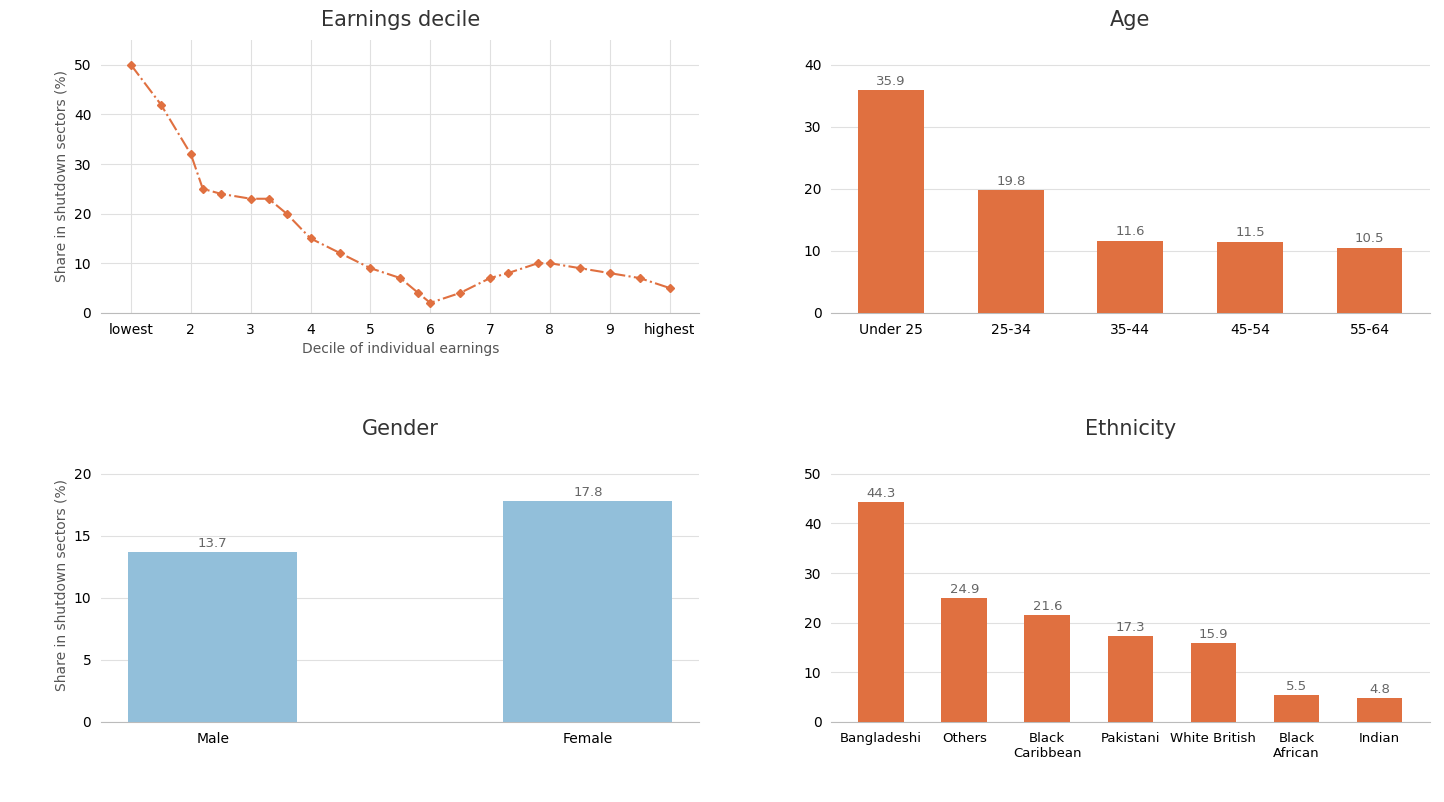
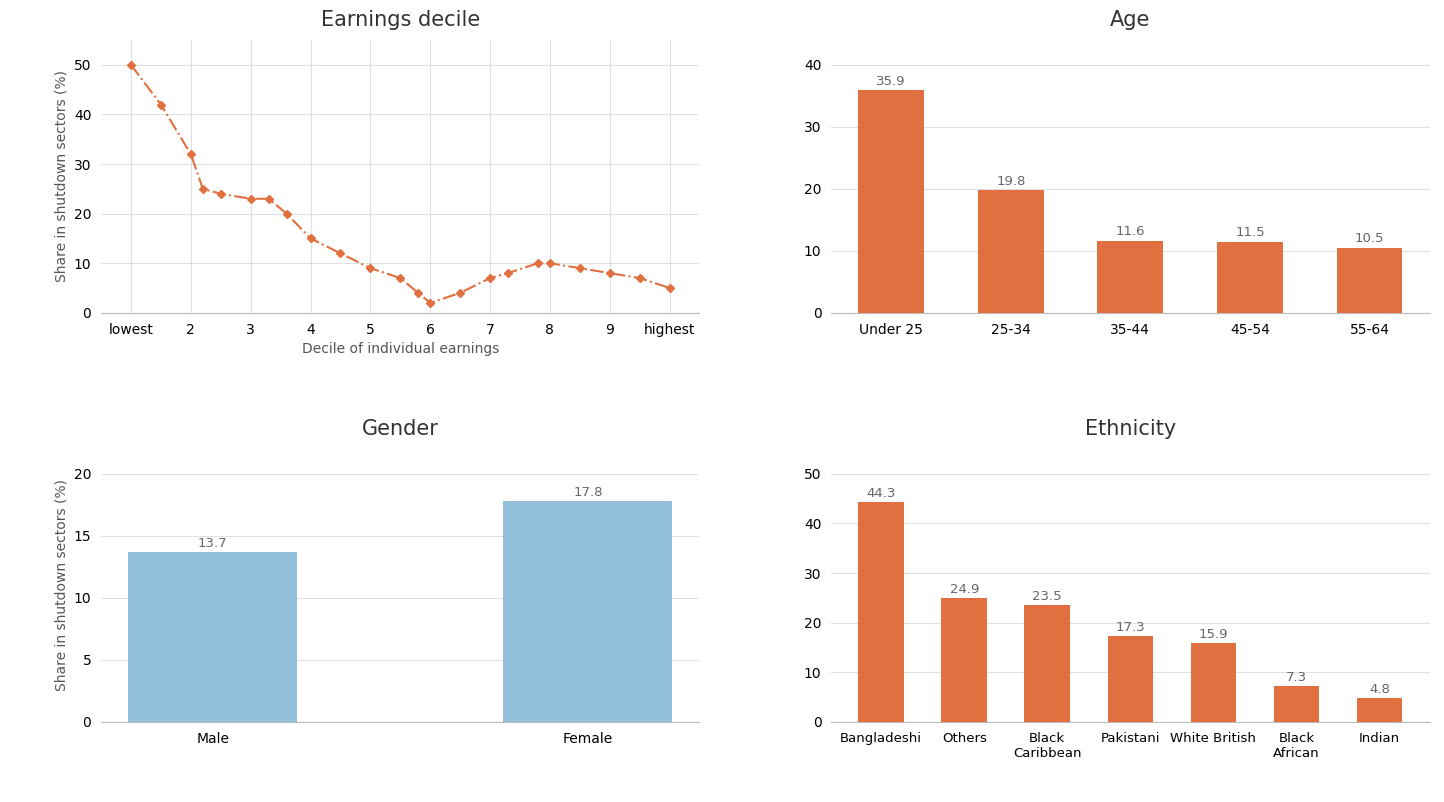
Ethnicity/Black Caribbean: 21.6 -> 23.5
Ethnicity/Black African: 5.5 -> 7.3
